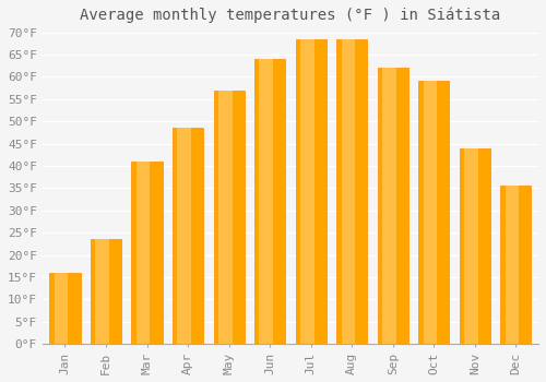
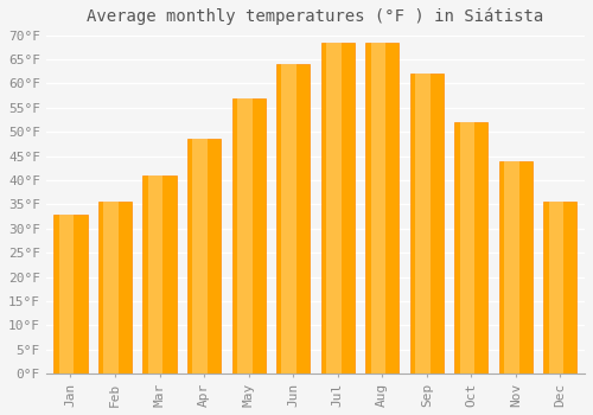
Jan: 16.0°F -> 33.0°F
Feb: 23.5°F -> 35.5°F
Oct: 59.0°F -> 52.0°F
